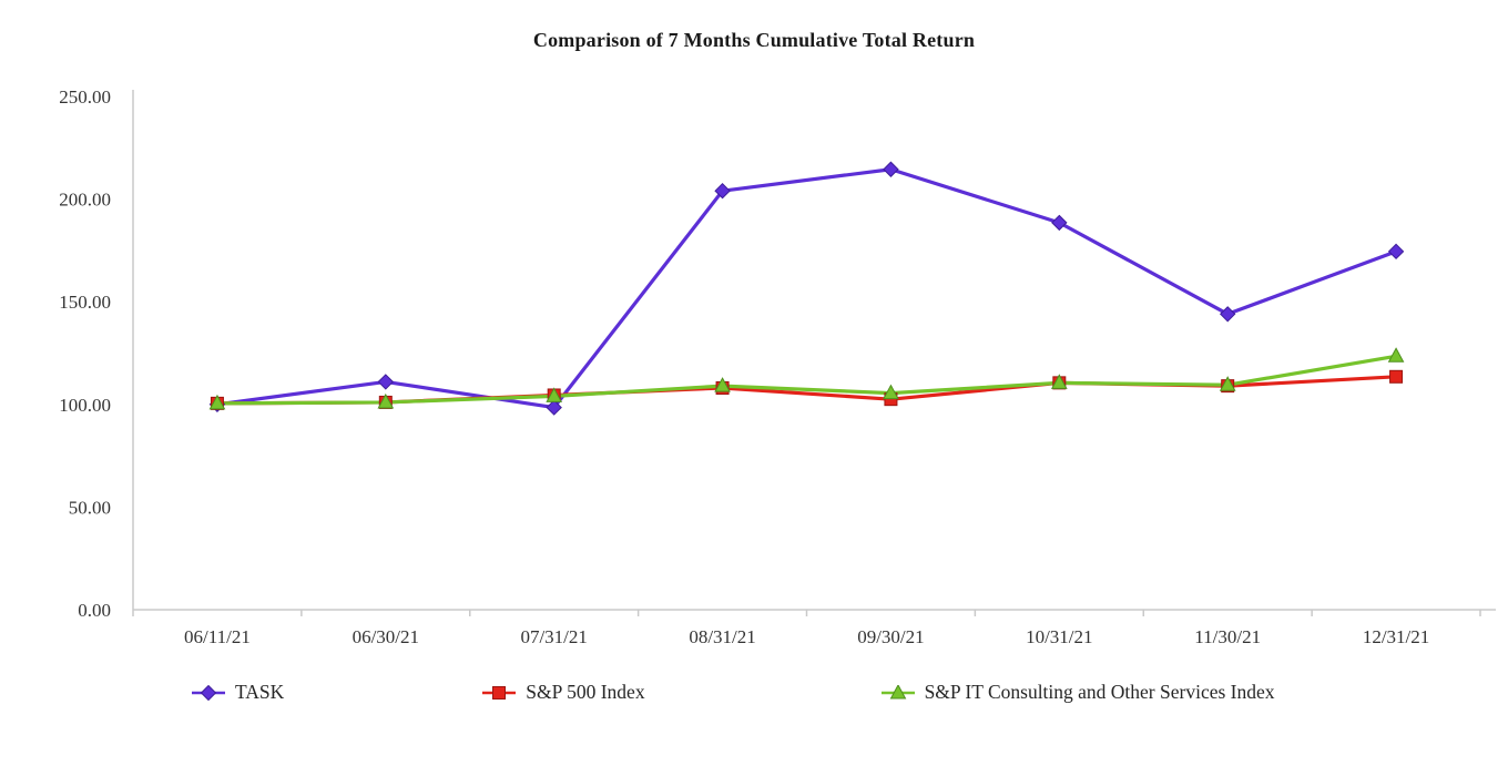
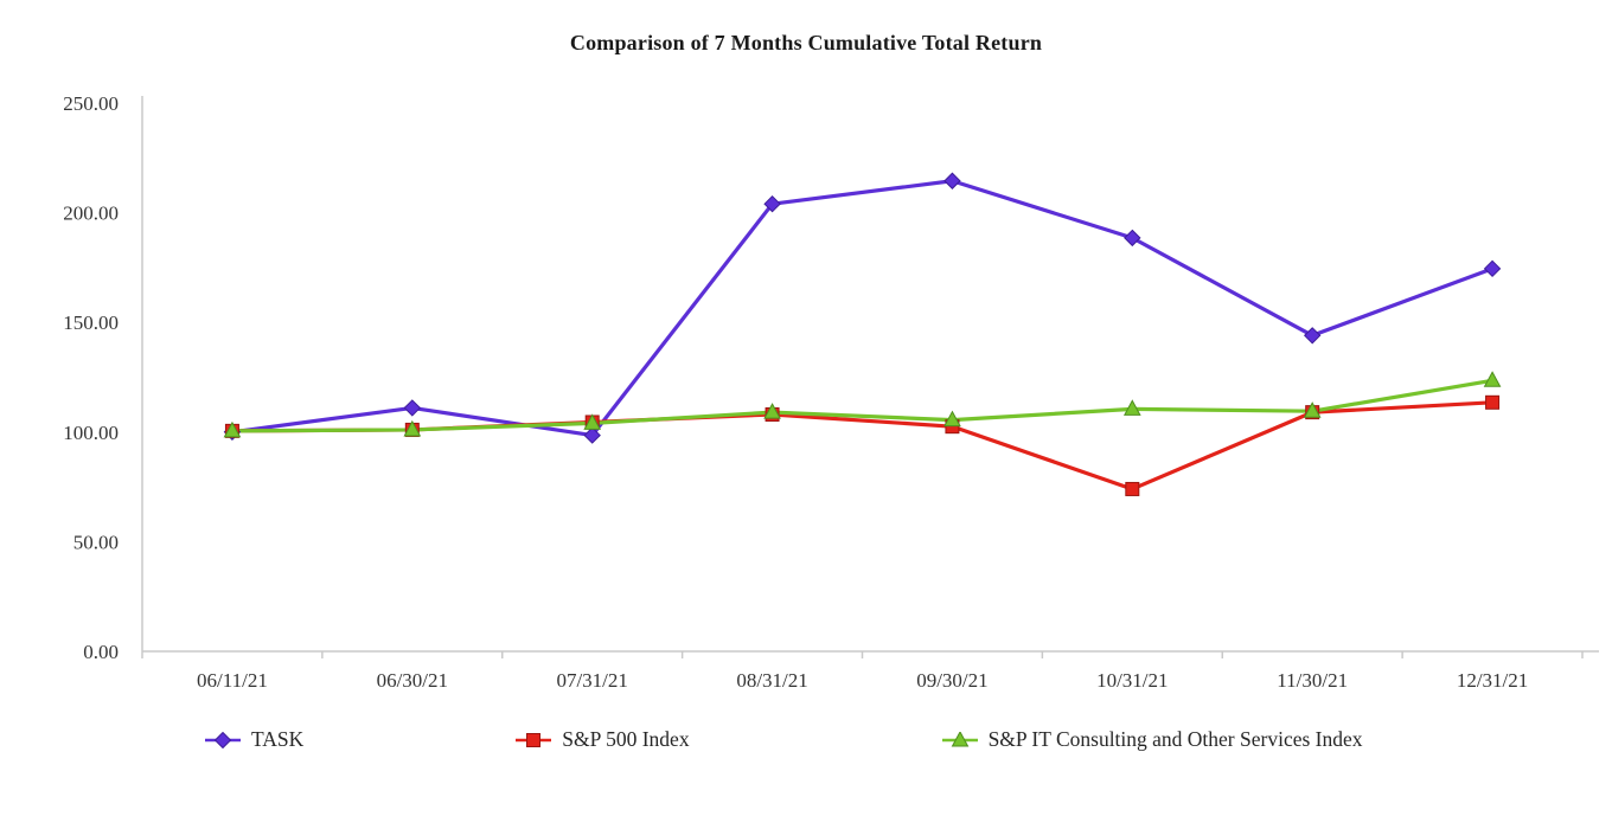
S&P 500 Index/10/31/21: 110 -> 74
